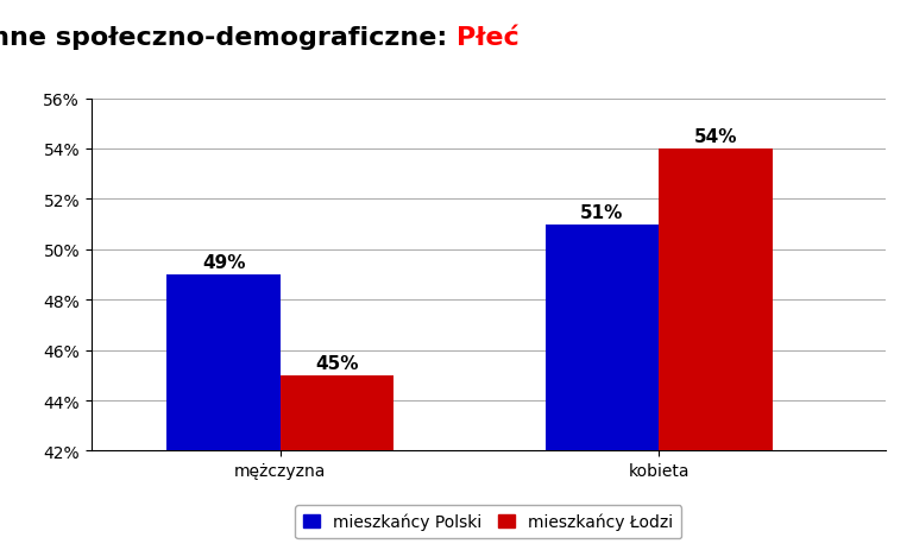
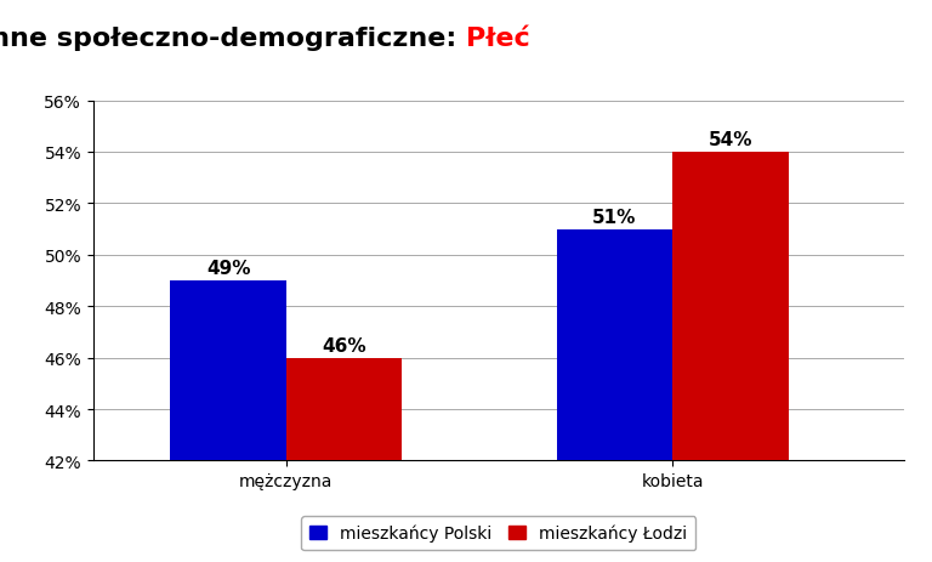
mieszkańcy Łodzi/mężczyzna: 45% -> 46%
